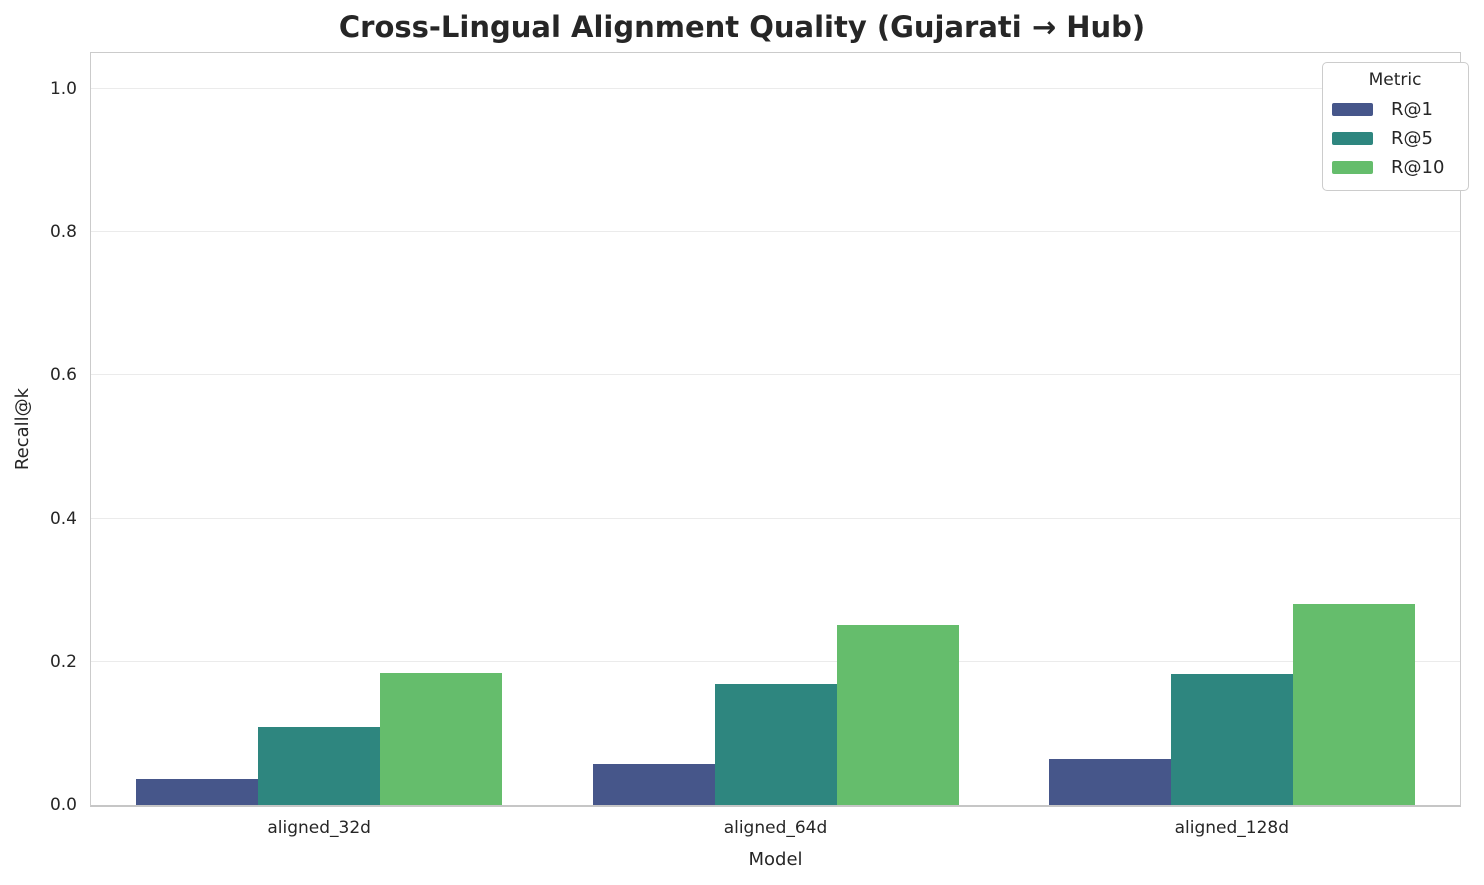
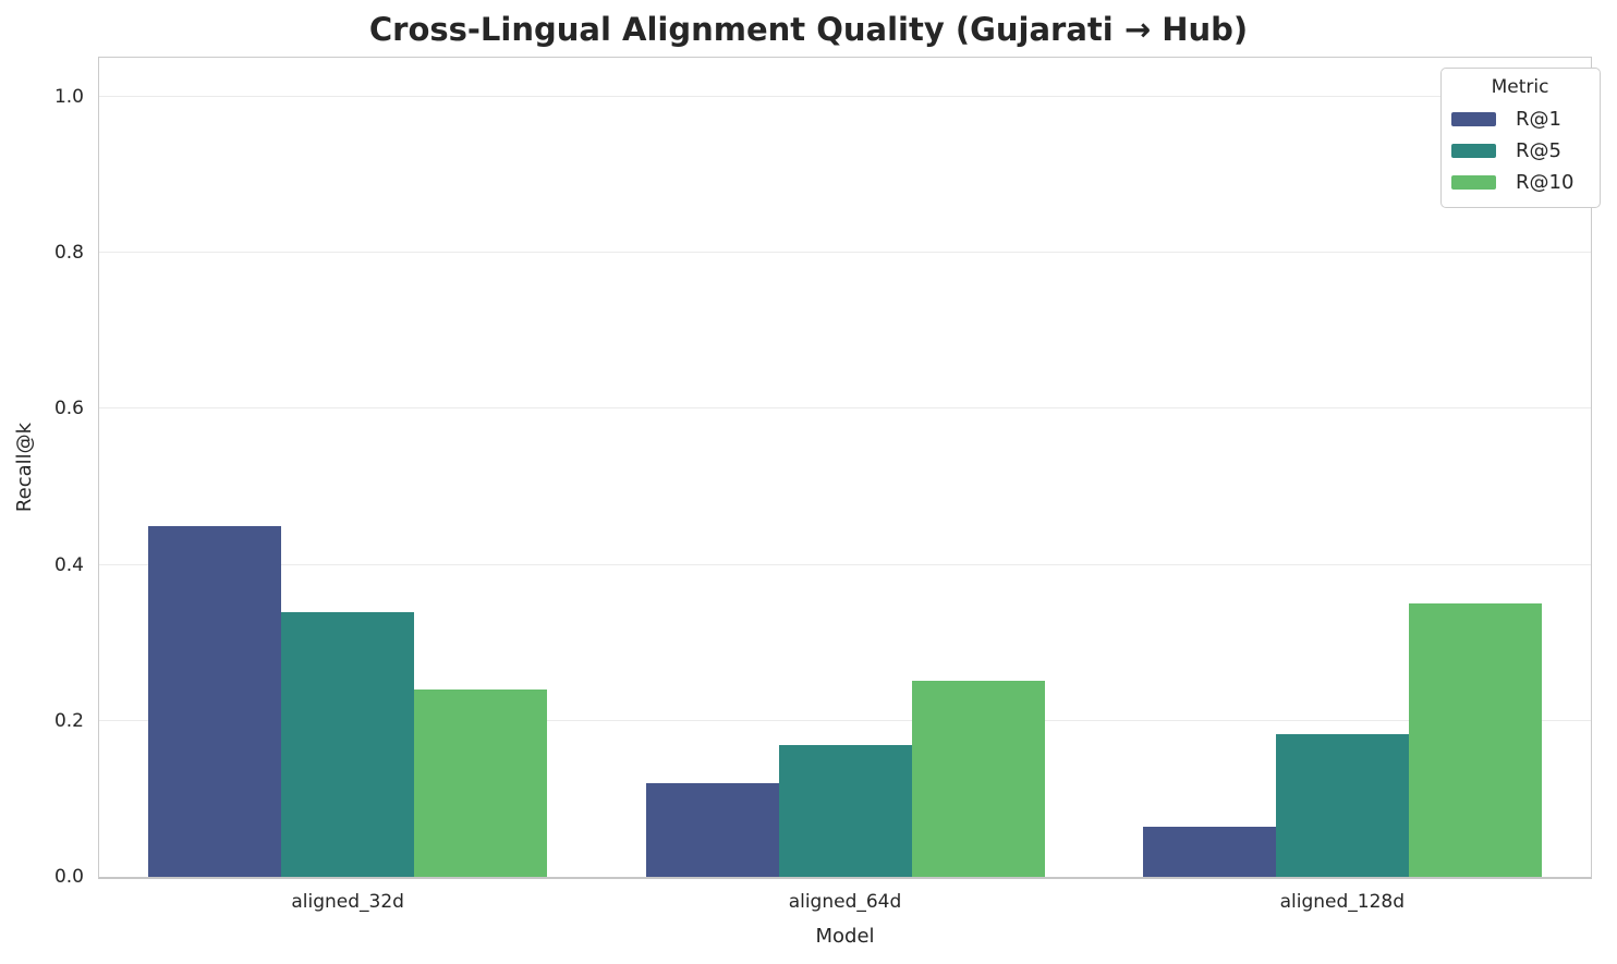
R@1/aligned_32d: 0.04 -> 0.45
R@5/aligned_32d: 0.11 -> 0.34
R@10/aligned_32d: 0.18 -> 0.24
R@1/aligned_64d: 0.06 -> 0.12
R@10/aligned_128d: 0.28 -> 0.35
